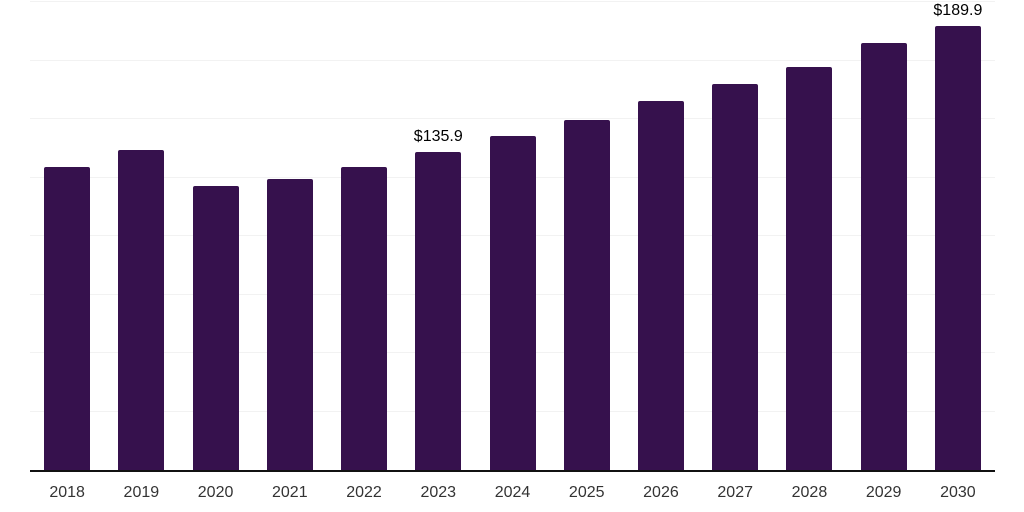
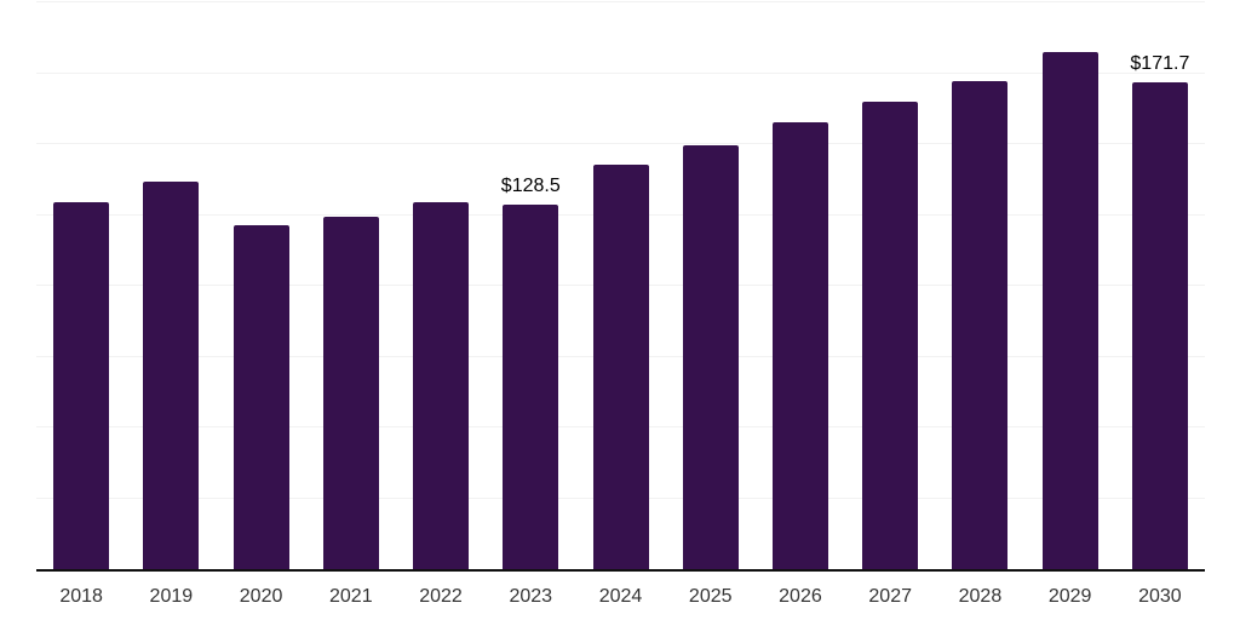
2023: $135.9 -> $128.5
2030: $189.9 -> $171.7
